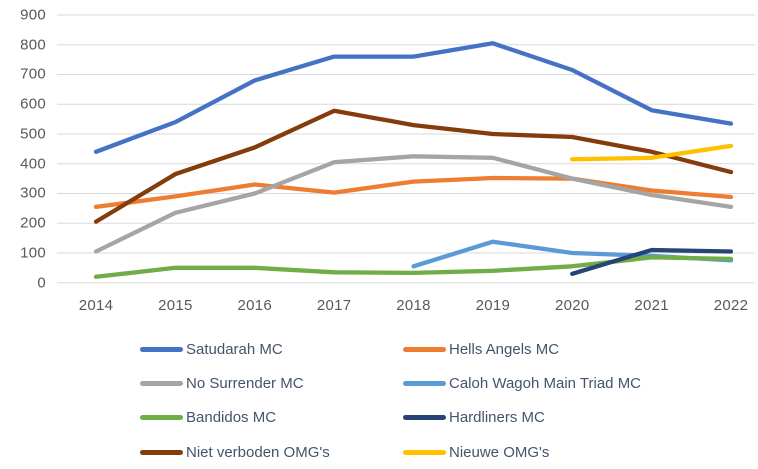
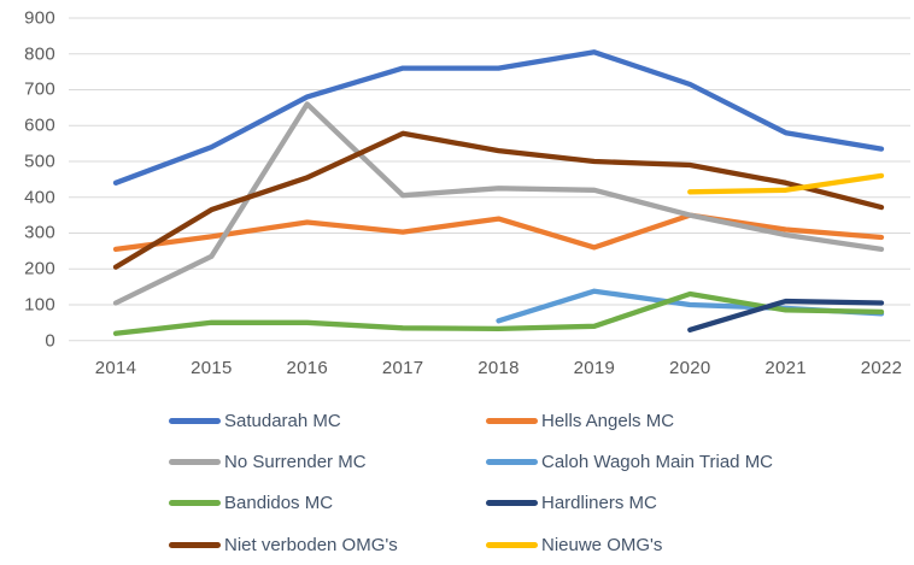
No Surrender MC/2016: 300 -> 660
Hells Angels MC/2019: 350 -> 260
Bandidos MC/2020: 60 -> 130
